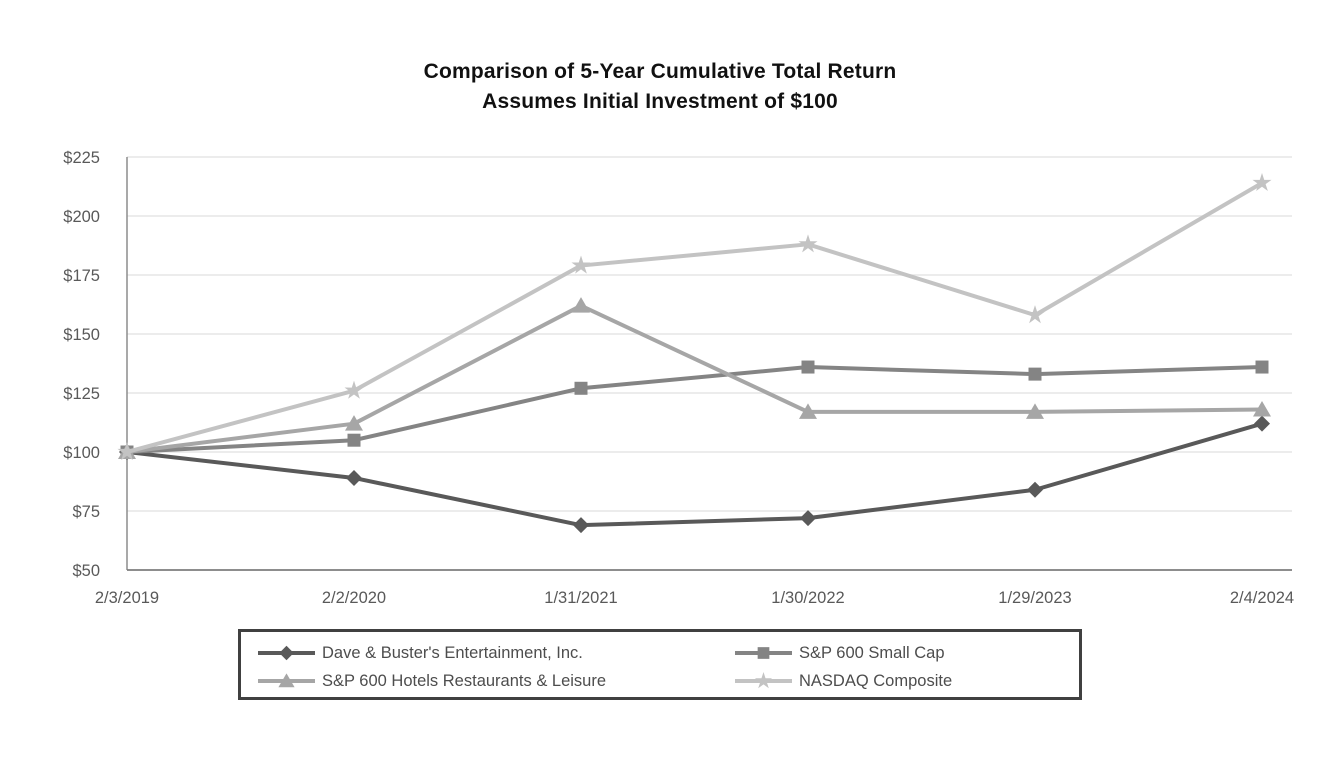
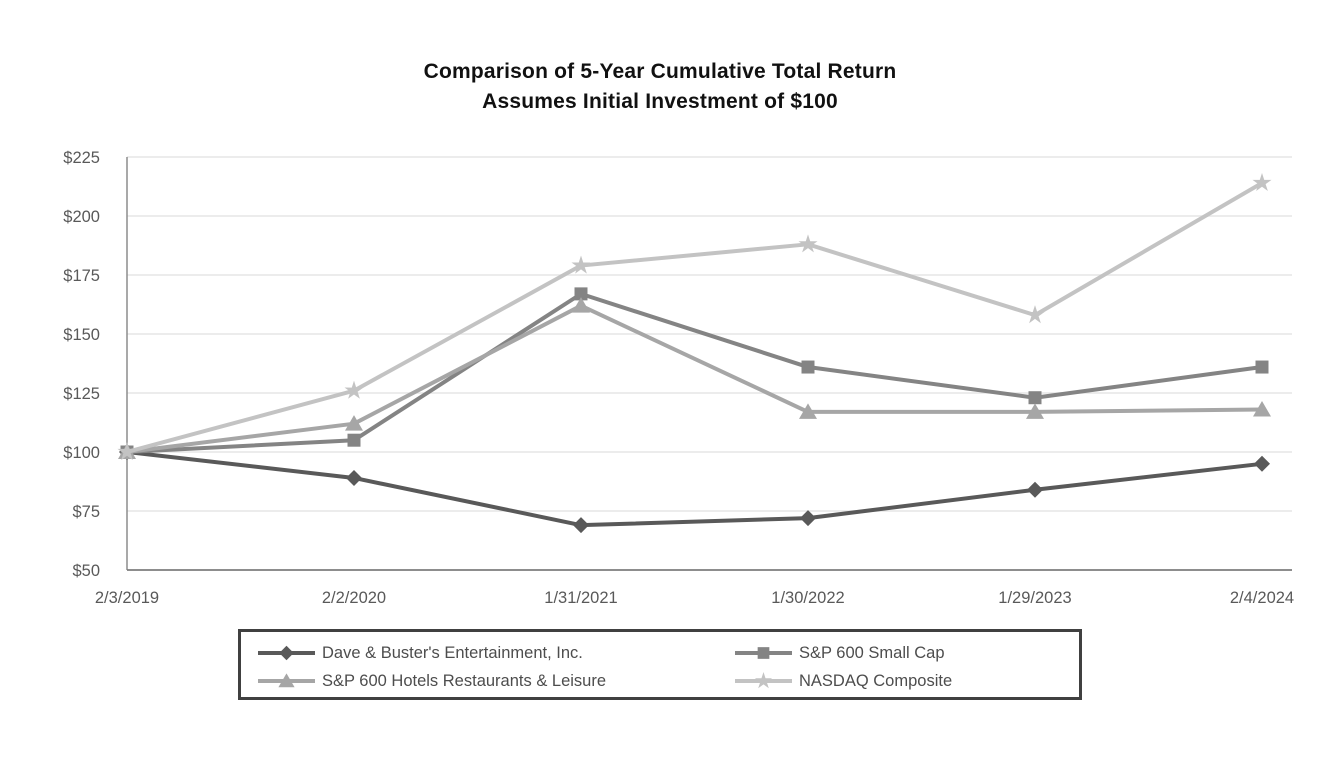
S&P 600 Small Cap/1/31/2021: $127 -> $167
S&P 600 Small Cap/1/29/2023: $133 -> $123
Dave & Buster's Entertainment, Inc./2/4/2024: $112 -> $95
